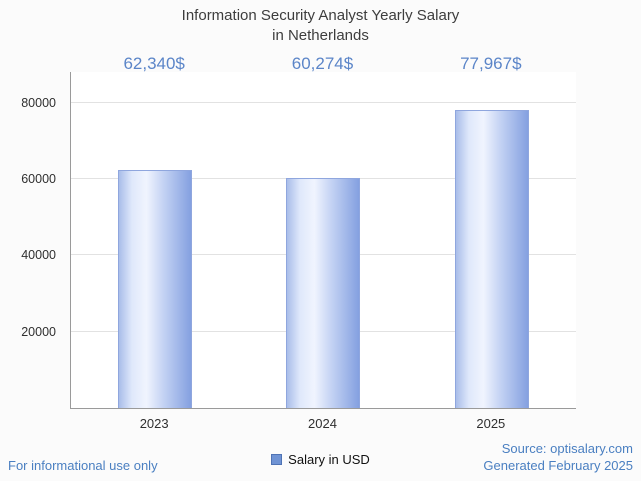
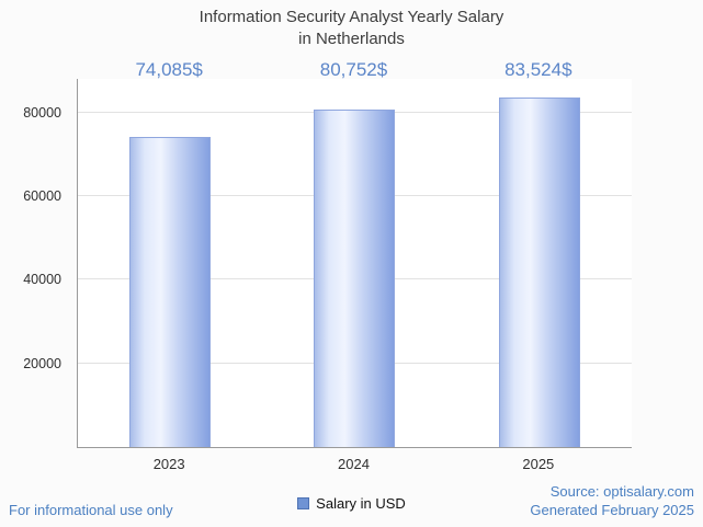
2023: 62,340 -> 74,085
2024: 60,274 -> 80,752
2025: 77,967 -> 83,524
